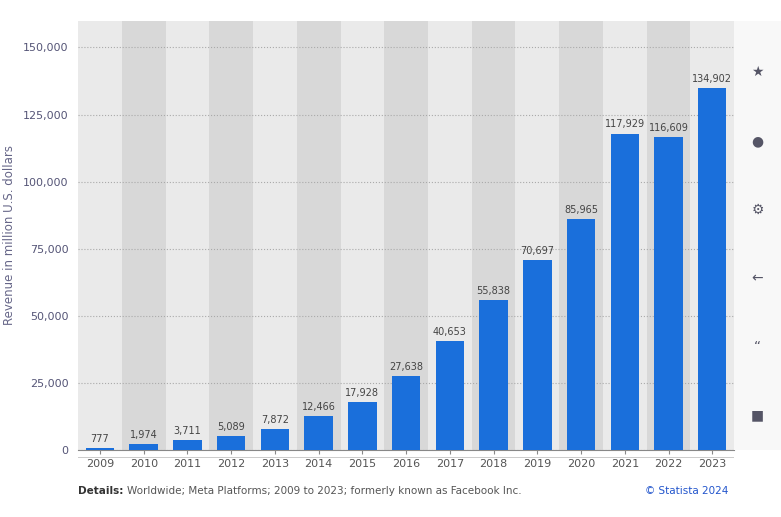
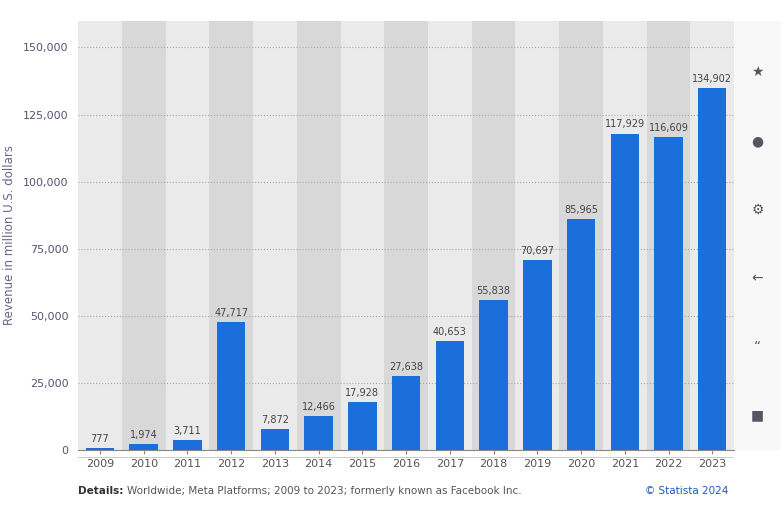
2012: 5,089 -> 47,717
